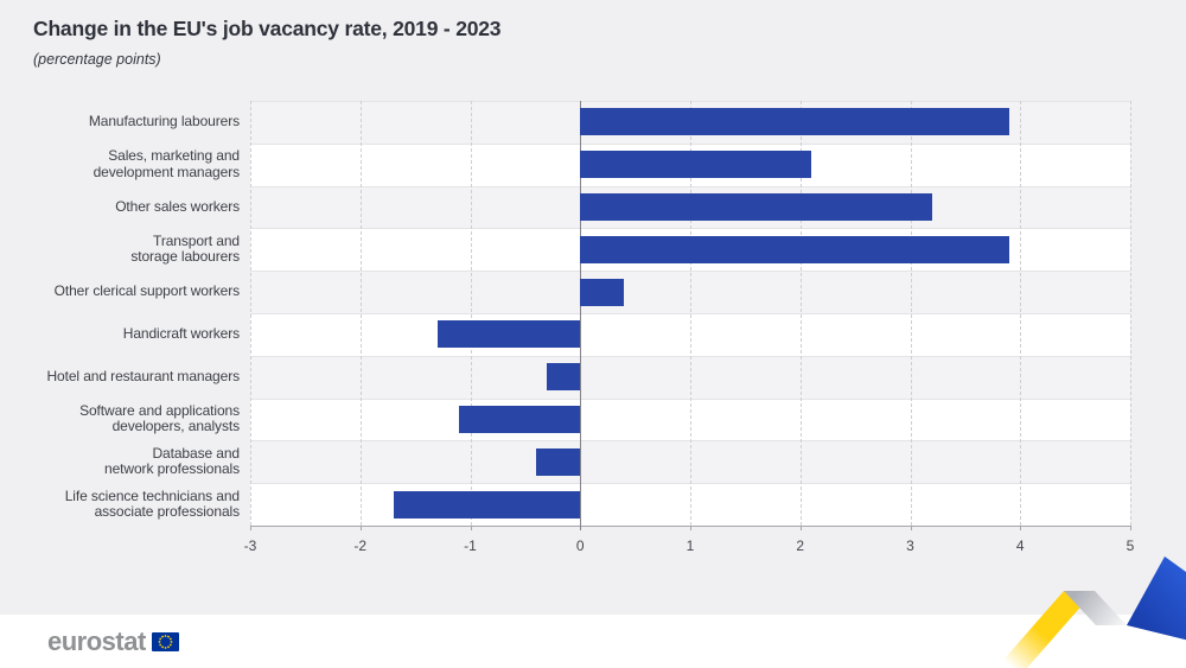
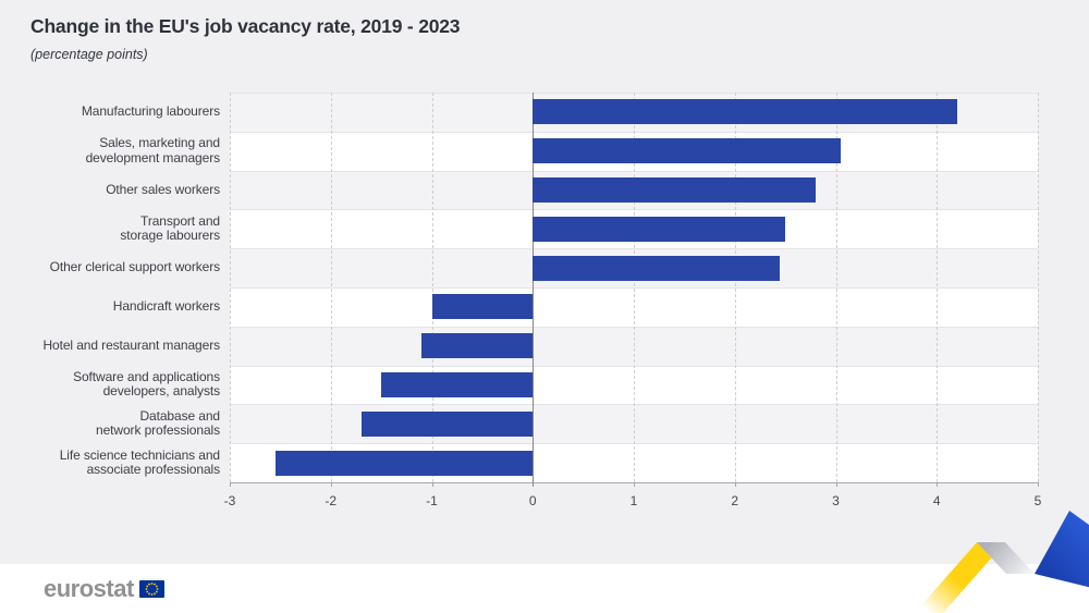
Manufacturing labourers: 3.9 -> 4.2
Sales, marketing and development managers: 2.1 -> 3.0
Other sales workers: 3.2 -> 2.8
Transport and storage labourers: 3.9 -> 2.5
Other clerical support workers: 0.4 -> 2.5
Handicraft workers: -1.3 -> -1.0
Hotel and restaurant managers: -0.3 -> -1.1
Software and applications developers, analysts: -1.1 -> -1.5
Database and network professionals: -0.4 -> -1.7
Life science technicians and associate professionals: -1.7 -> -2.5
